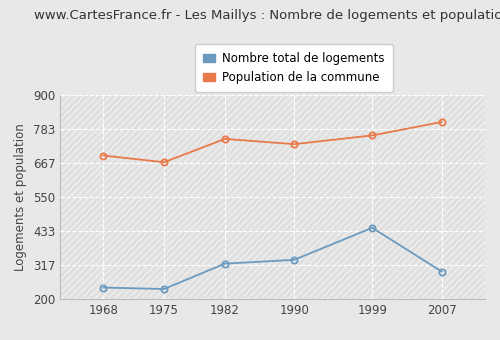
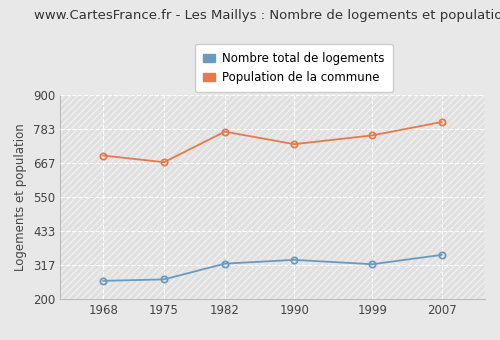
Nombre total de logements/1968: 240 -> 263
Nombre total de logements/1975: 235 -> 268
Population de la commune/1982: 750 -> 775
Nombre total de logements/1999: 445 -> 320
Nombre total de logements/2007: 295 -> 352
